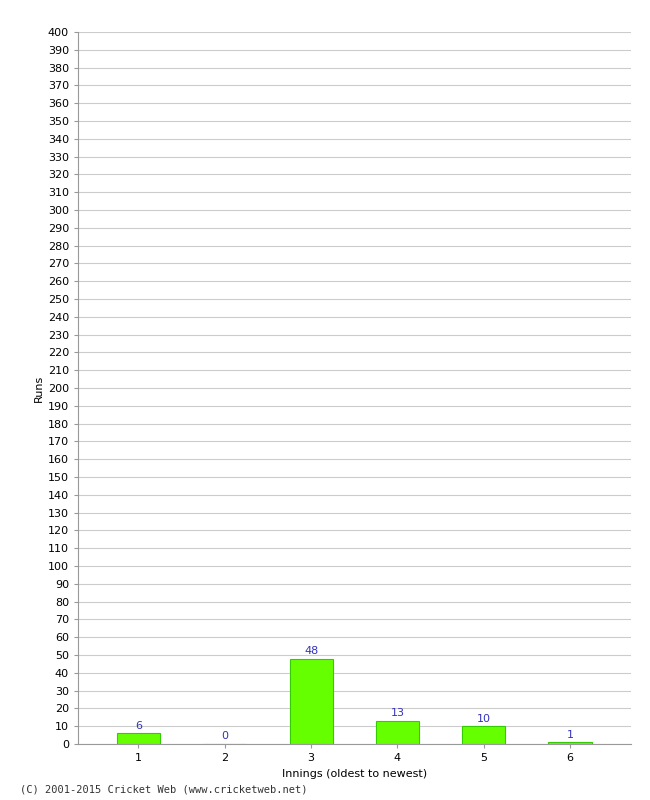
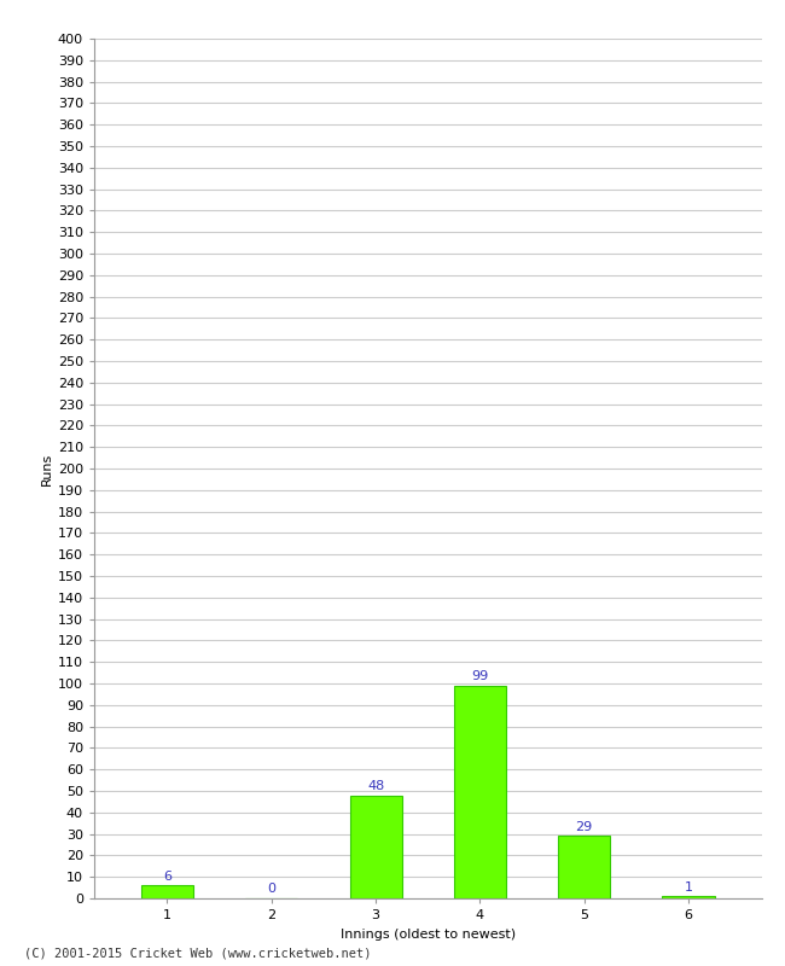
4: 13 -> 99
5: 10 -> 29
